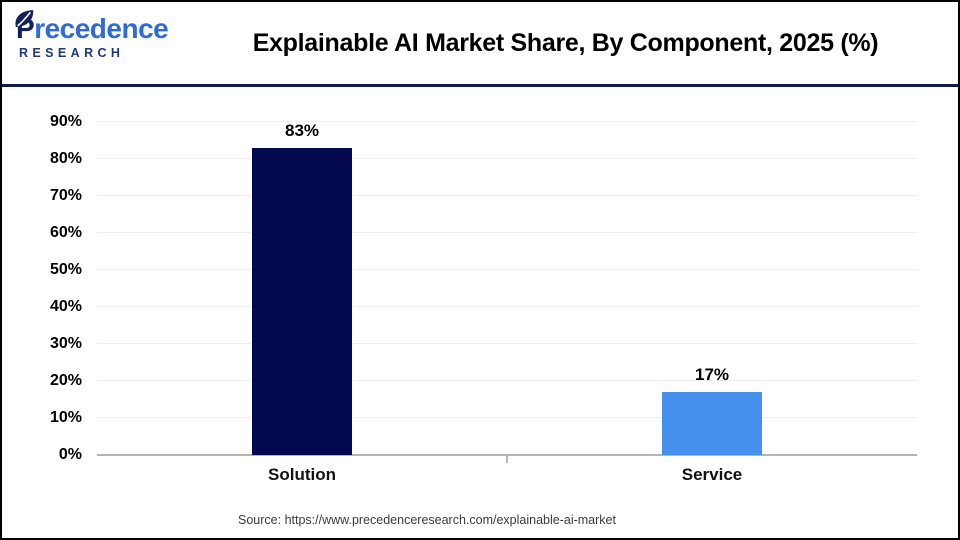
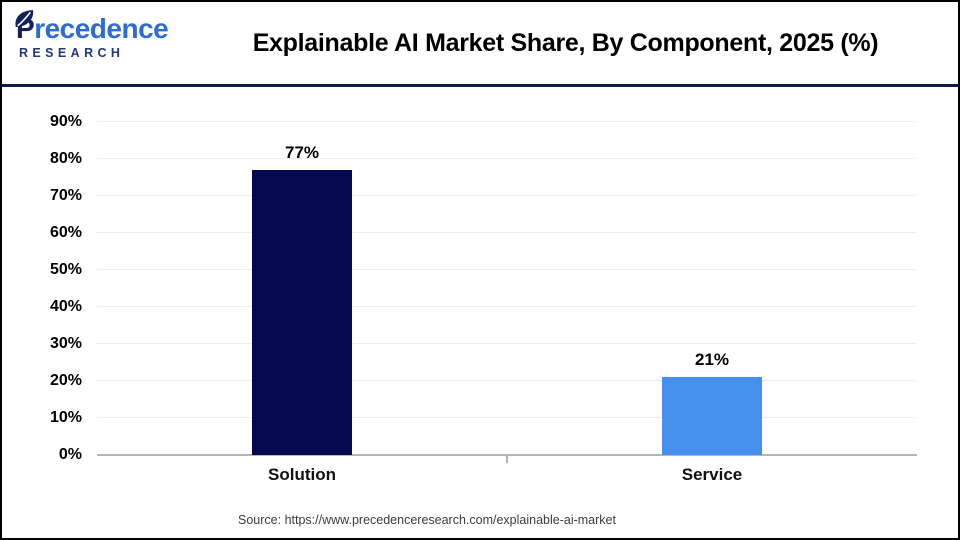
Solution: 83% -> 77%
Service: 17% -> 21%
